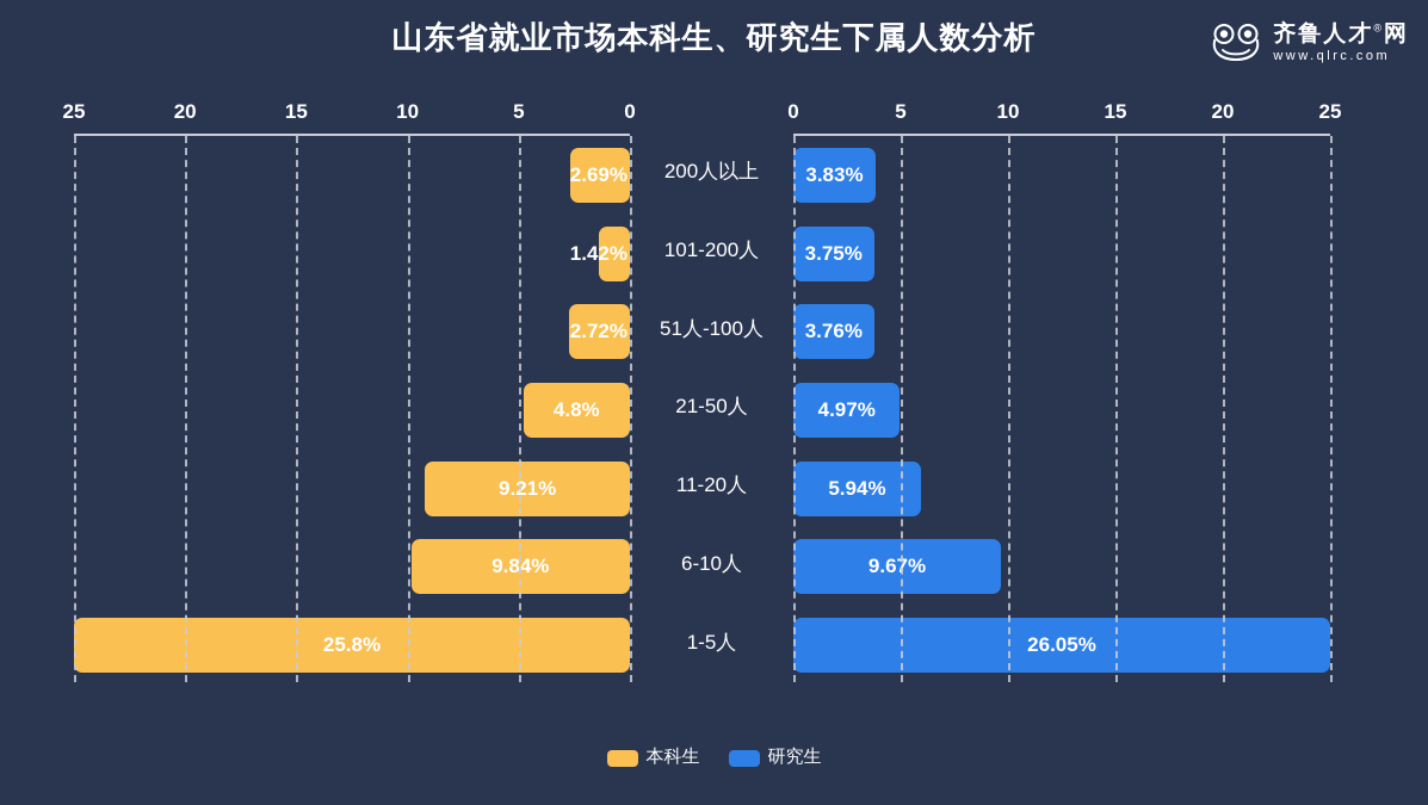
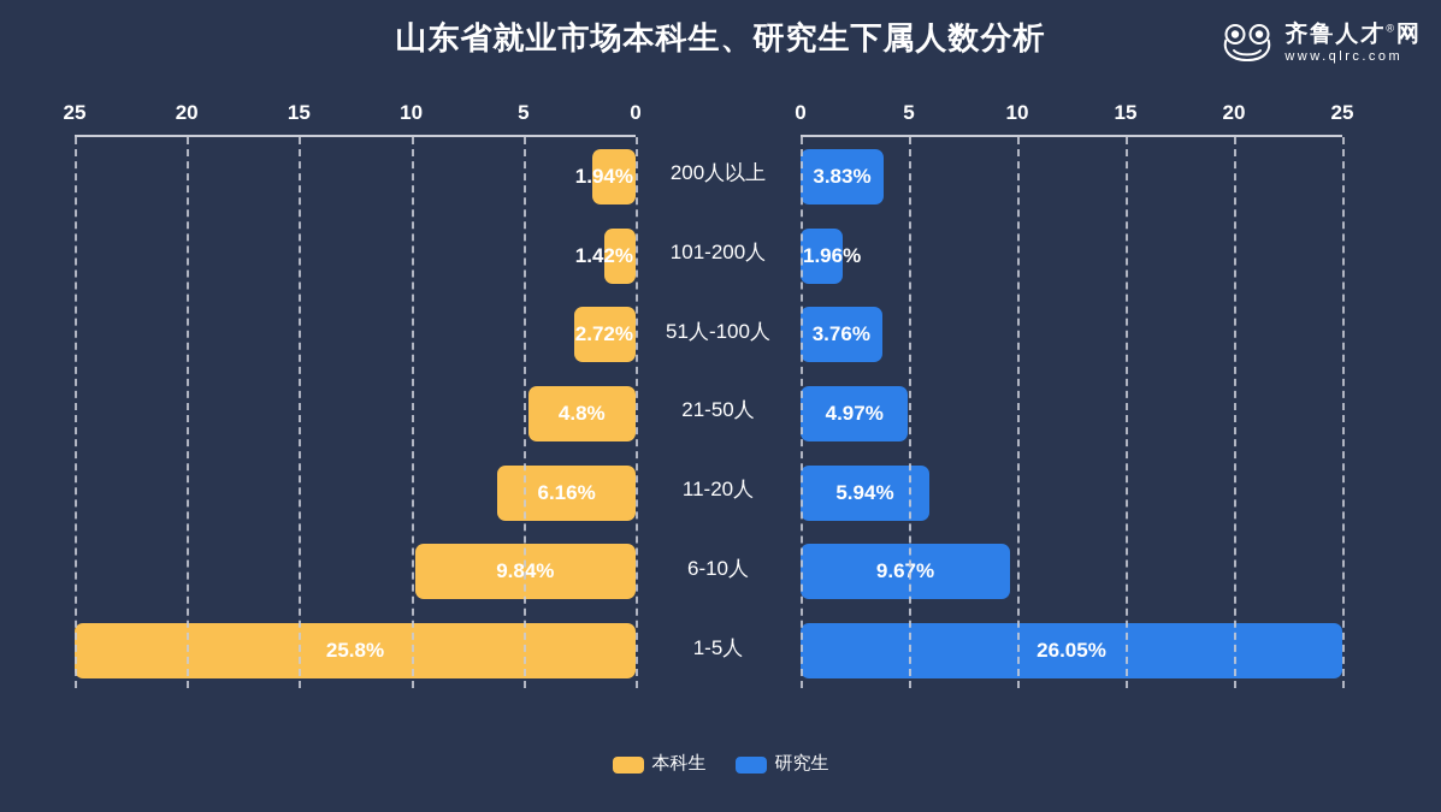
本科生/200人以上: 2.69% -> 1.94%
研究生/101-200人: 3.75% -> 1.96%
本科生/11-20人: 9.21% -> 6.16%
